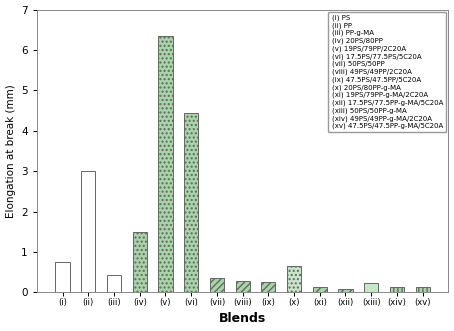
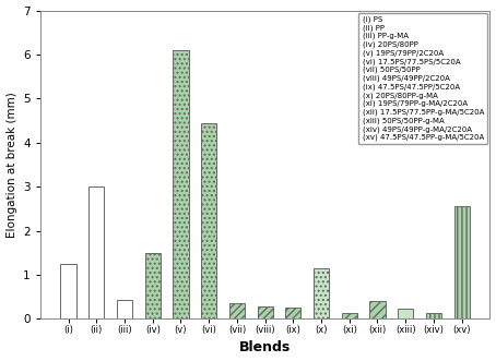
(i): 0.75 -> 1.25
(v): 6.35 -> 6.10
(x): 0.65 -> 1.15
(xii): 0.09 -> 0.40
(xv): 0.12 -> 2.55
